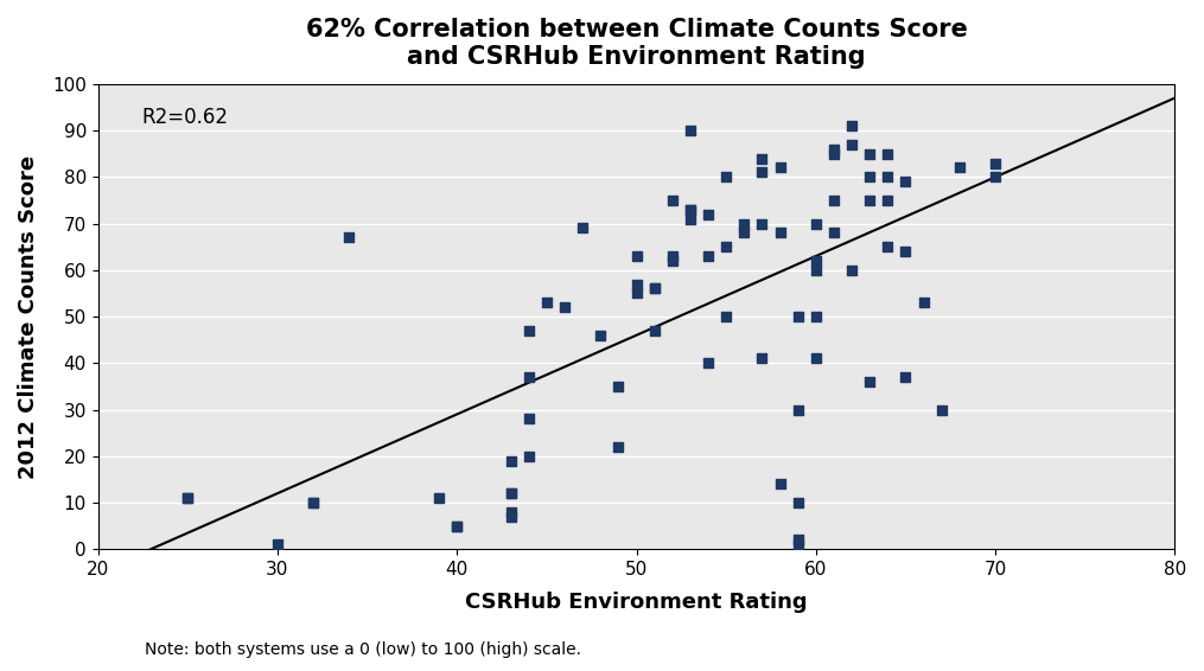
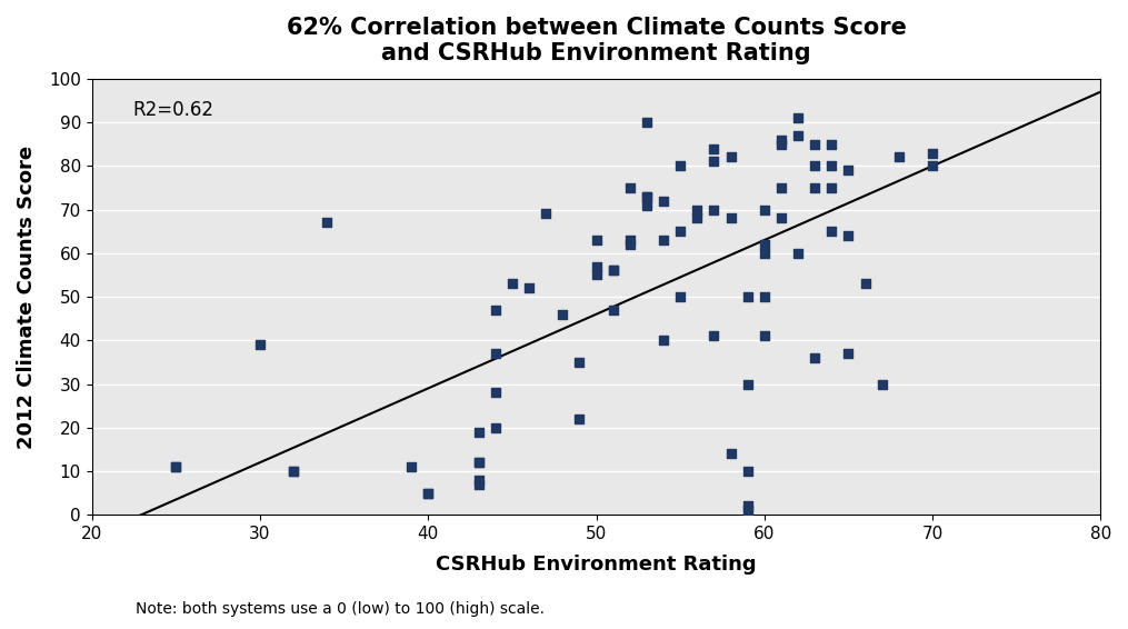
30: 1 -> 39
